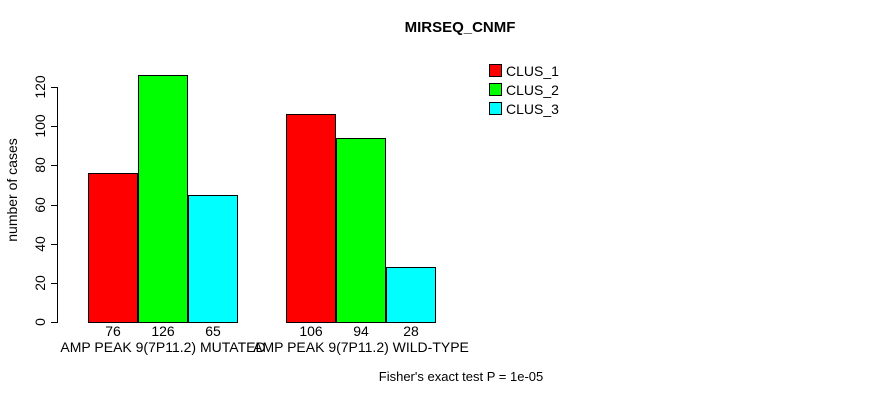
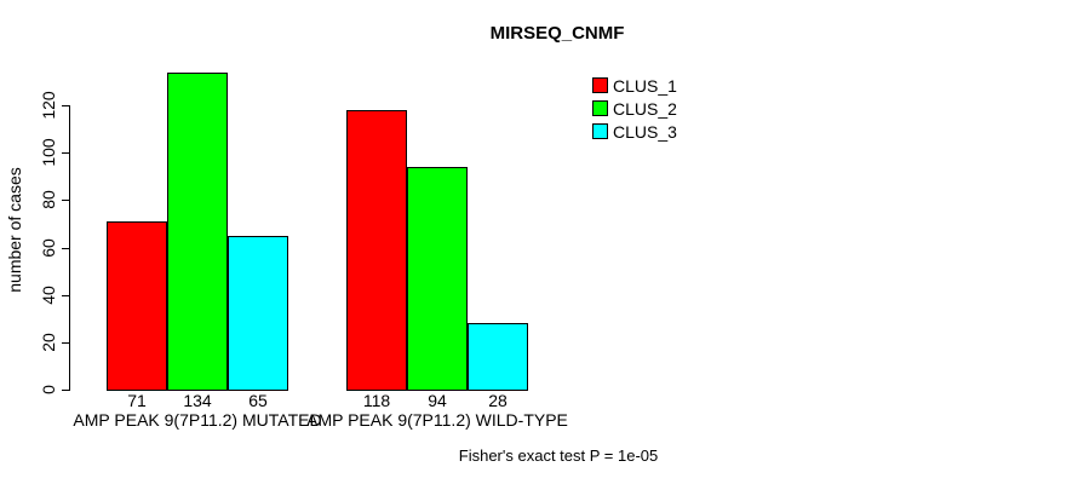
CLUS_1/AMP PEAK 9(7P11.2) MUTATED: 76 -> 71
CLUS_2/AMP PEAK 9(7P11.2) MUTATED: 126 -> 134
CLUS_1/AMP PEAK 9(7P11.2) WILD-TYPE: 106 -> 118
